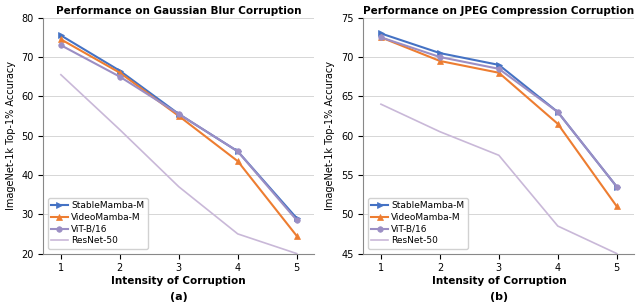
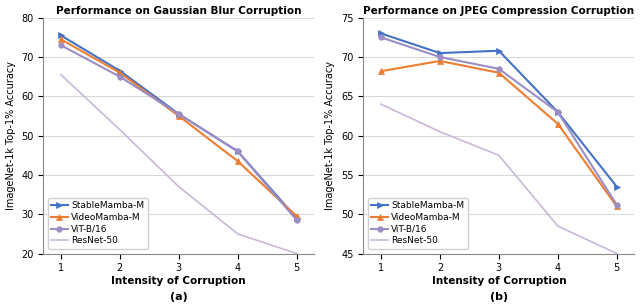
Performance on Gaussian Blur Corruption/VideoMamba-M/5: 24.5 -> 29.5
Performance on JPEG Compression Corruption/VideoMamba-M/1: 72.5 -> 68.2
Performance on JPEG Compression Corruption/StableMamba-M/3: 69.0 -> 70.8
Performance on JPEG Compression Corruption/ViT-B/16/5: 53.5 -> 51.2
